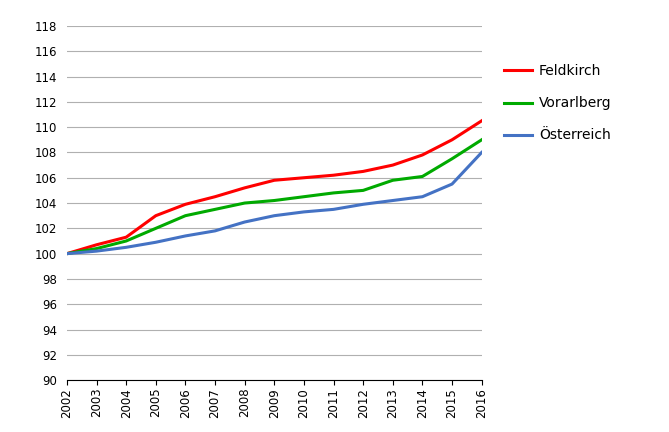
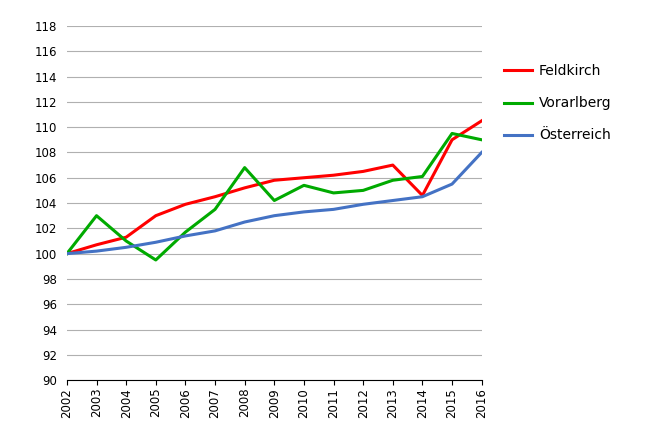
Vorarlberg/2003: 100.4 -> 103.0
Vorarlberg/2005: 102.0 -> 99.5
Vorarlberg/2006: 103.0 -> 101.7
Vorarlberg/2008: 104.0 -> 106.8
Vorarlberg/2010: 104.5 -> 105.4
Feldkirch/2014: 107.8 -> 104.6
Vorarlberg/2015: 107.5 -> 109.5
